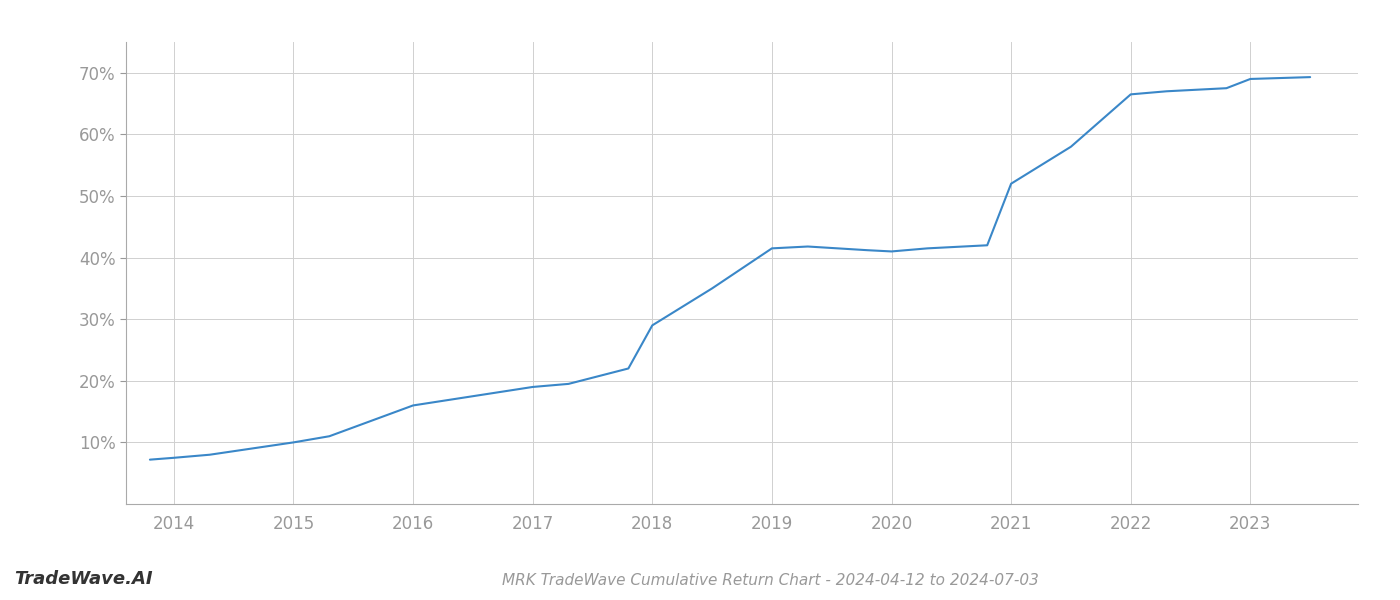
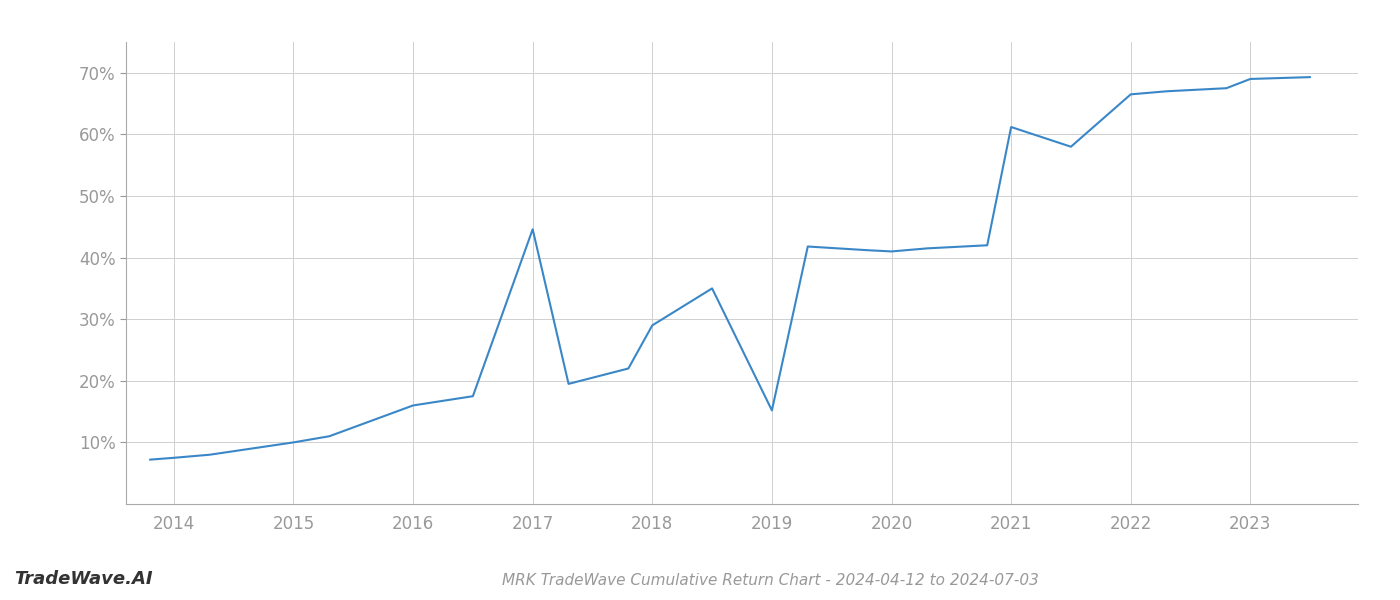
2017: 19.0% -> 44.6%
2019: 41.5% -> 15.2%
2021: 52.0% -> 61.2%
